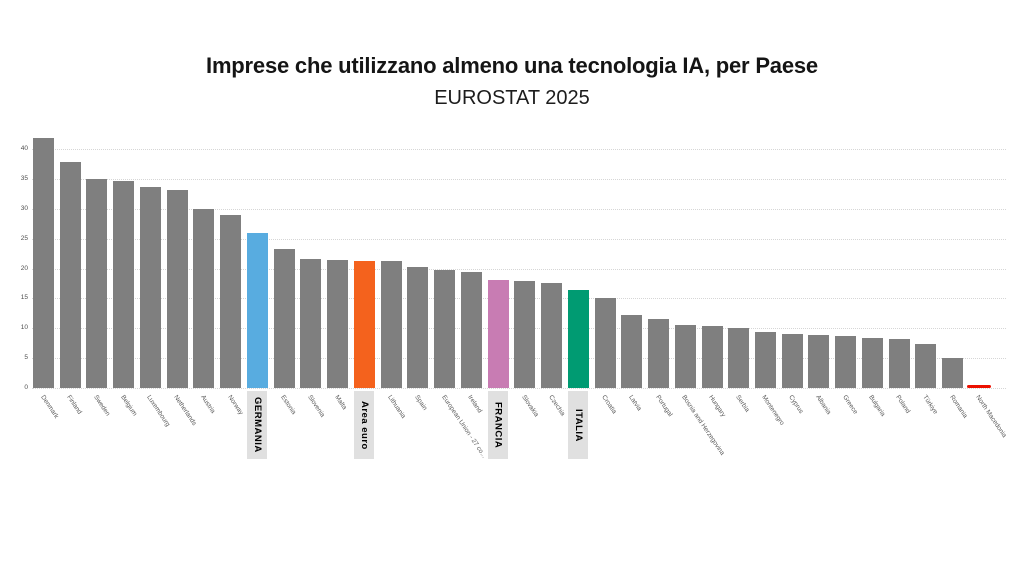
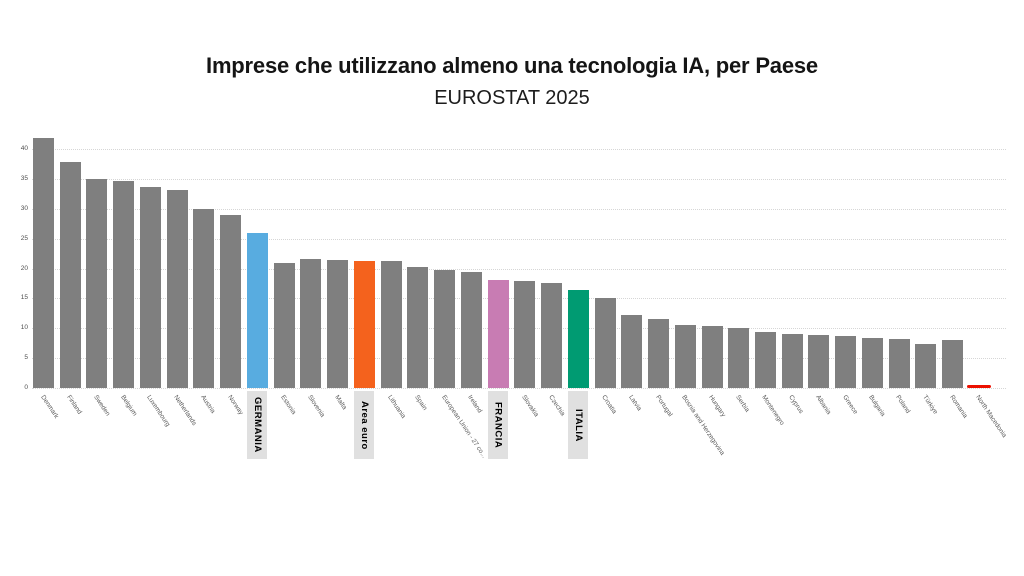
Estonia: 23 -> 21
Romania: 5 -> 8
